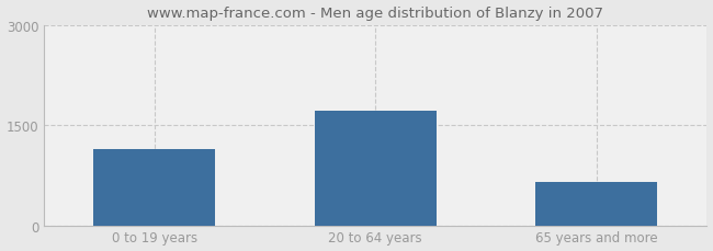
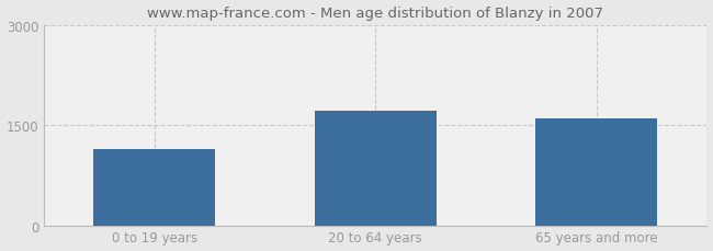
65 years and more: 650 -> 1600
